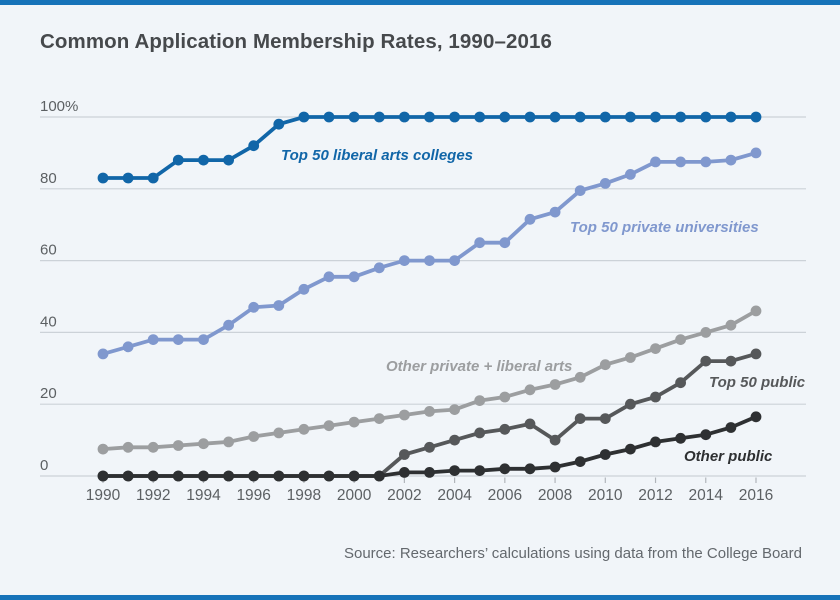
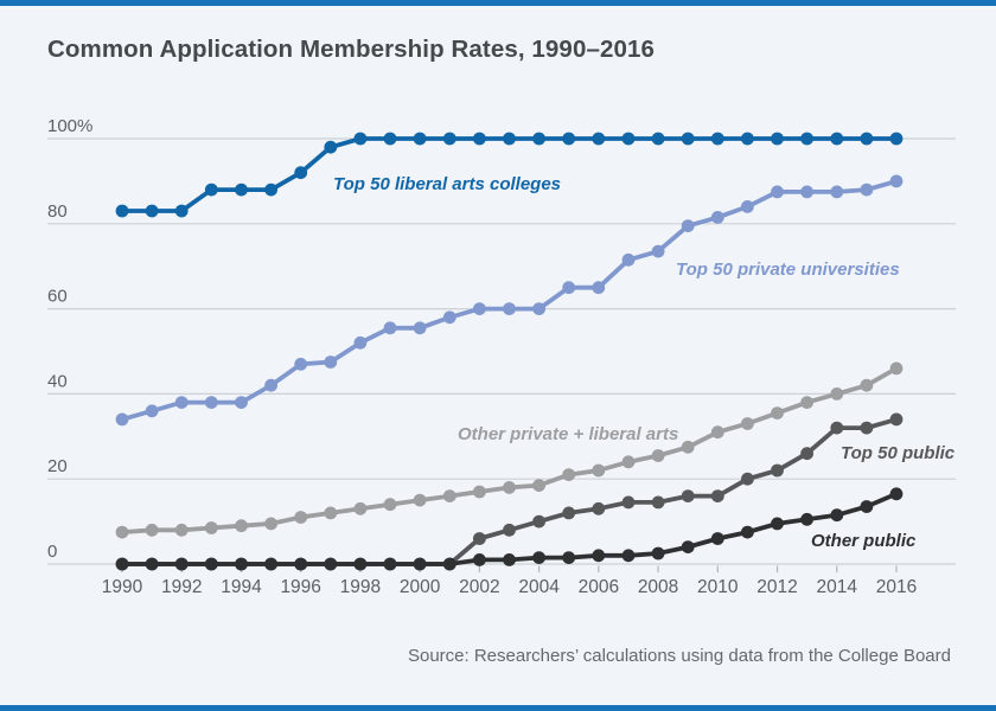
Top 50 public/2008: 10% -> 14%
